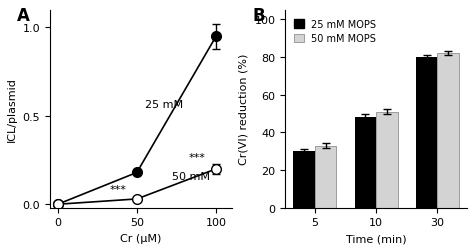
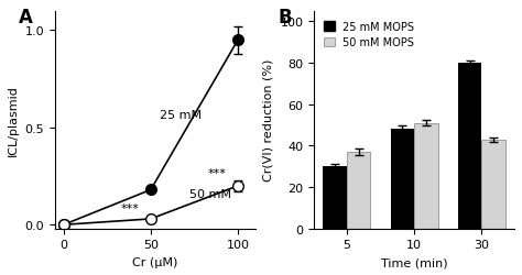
50 mM MOPS/5: 33 -> 37
50 mM MOPS/30: 82 -> 43
